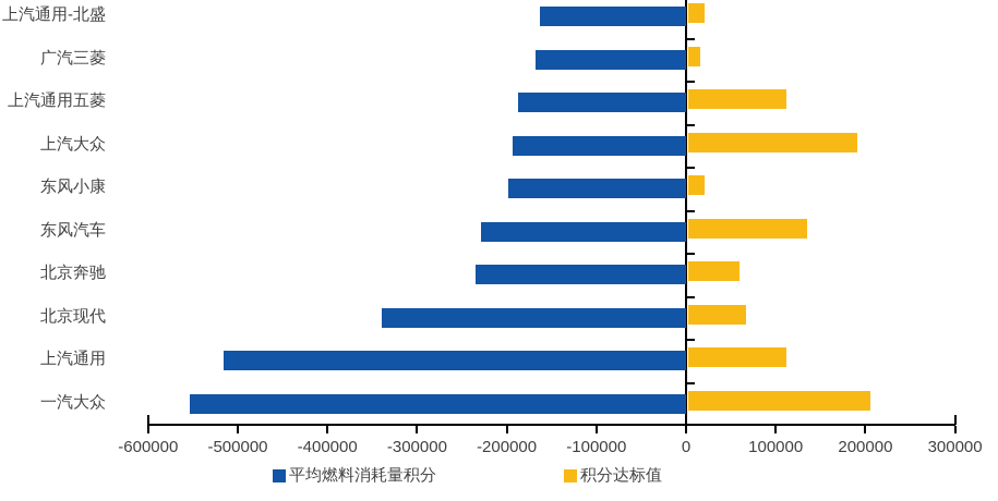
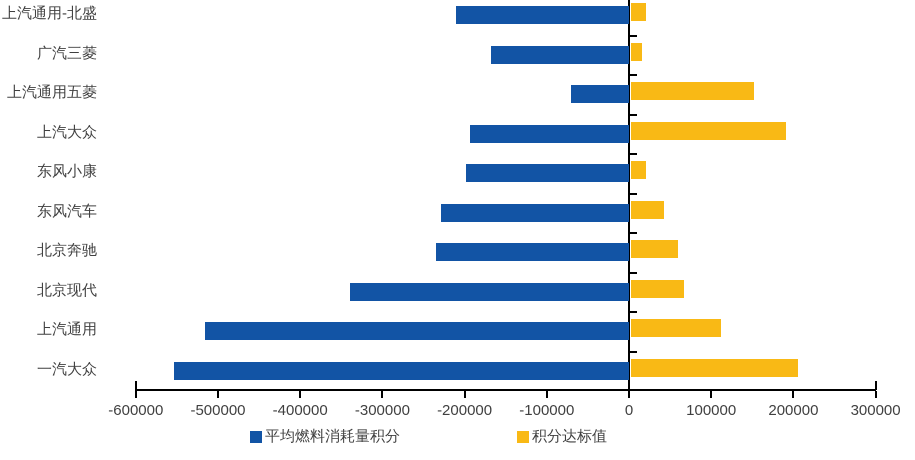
平均燃料消耗量积分/上汽通用-北盛: -160000 -> -210000
平均燃料消耗量积分/上汽通用五菱: -190000 -> -70000
积分达标值/上汽通用五菱: 110000 -> 150000
积分达标值/东风汽车: 130000 -> 40000
